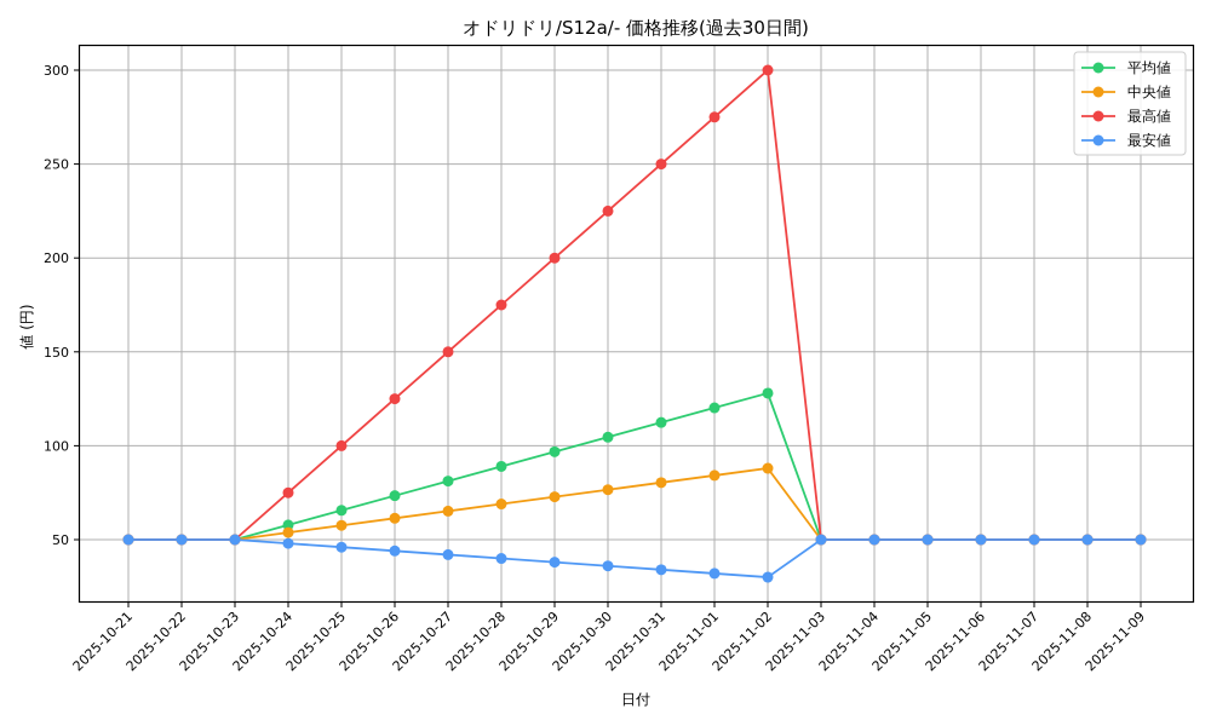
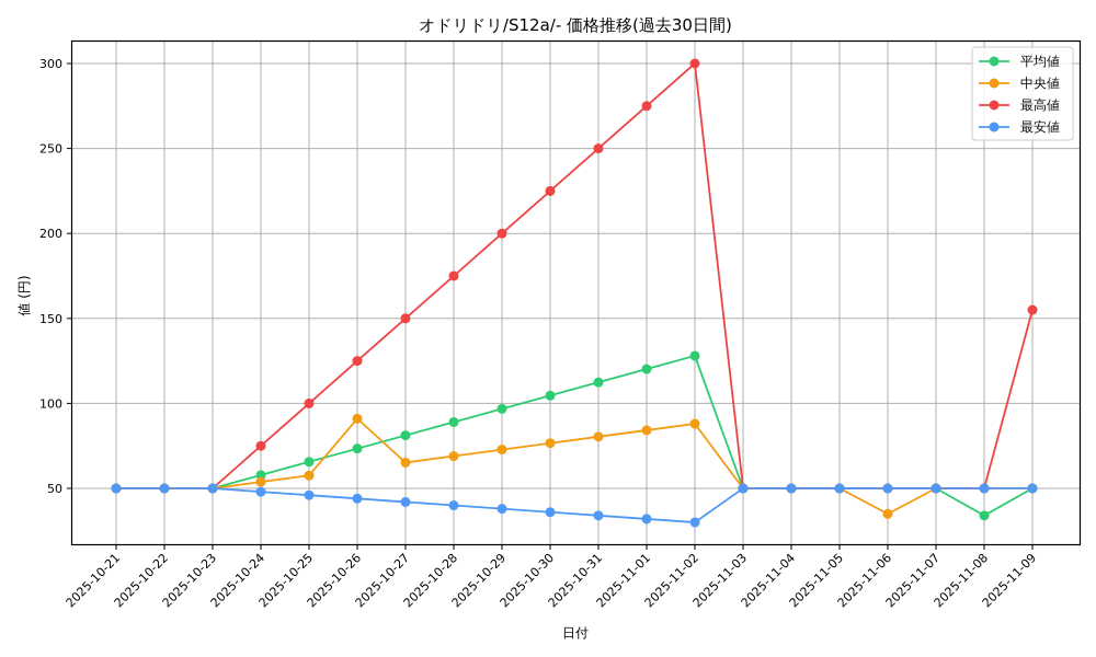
中央値/2025-10-26: 61 -> 91
中央値/2025-11-06: 50 -> 35
平均値/2025-11-08: 50 -> 34
最高値/2025-11-09: 50 -> 155
